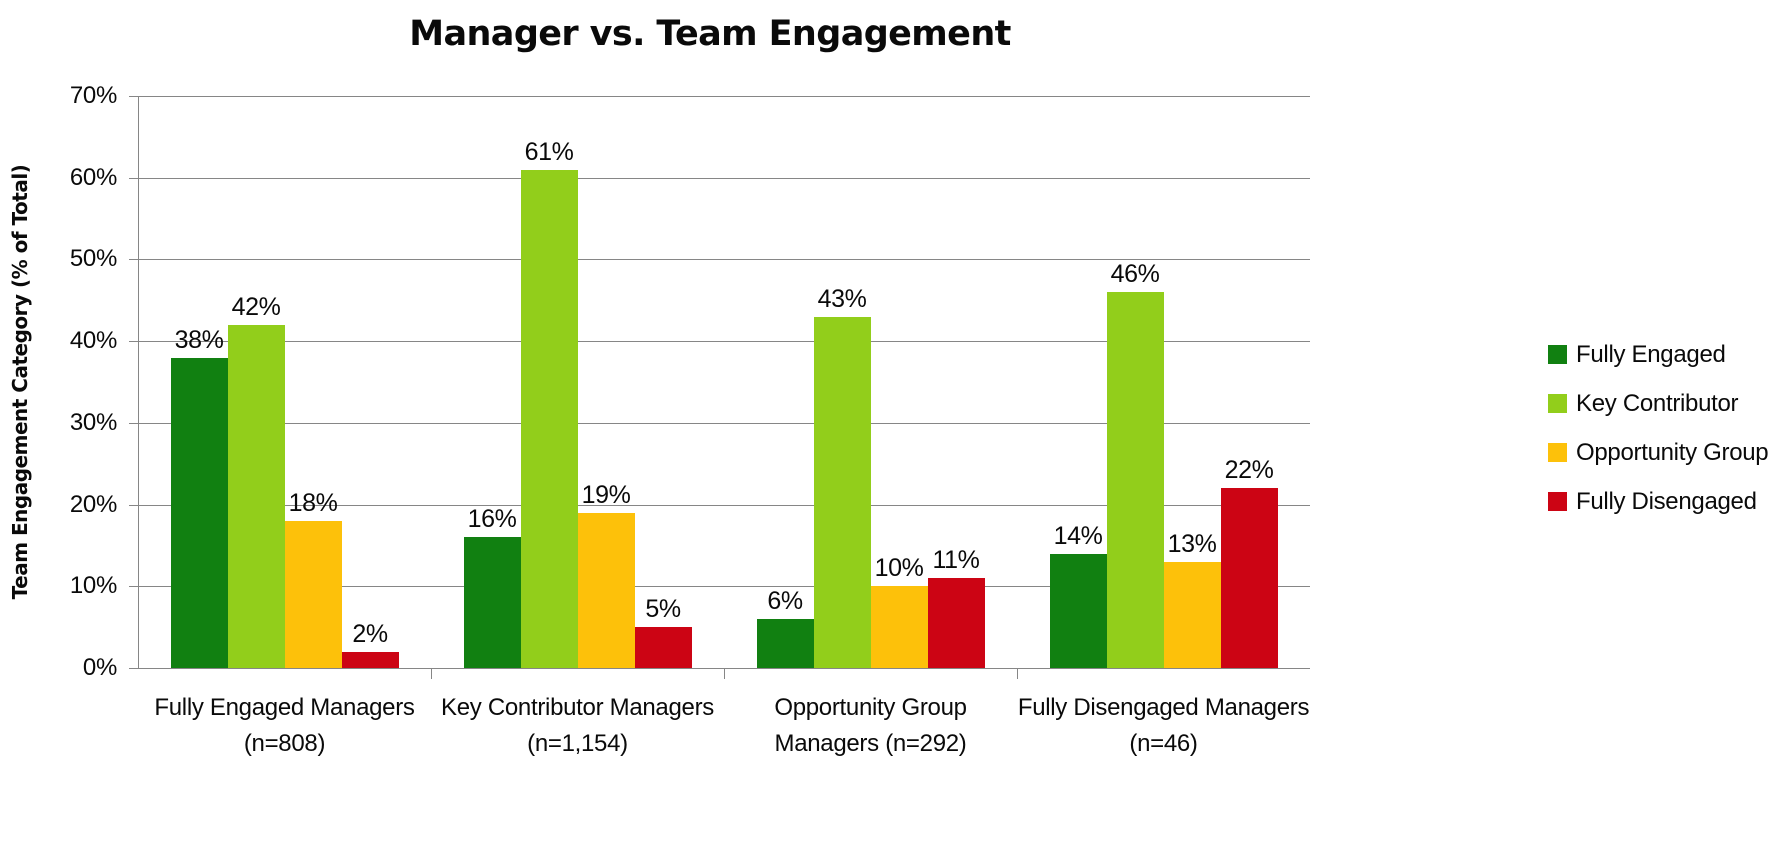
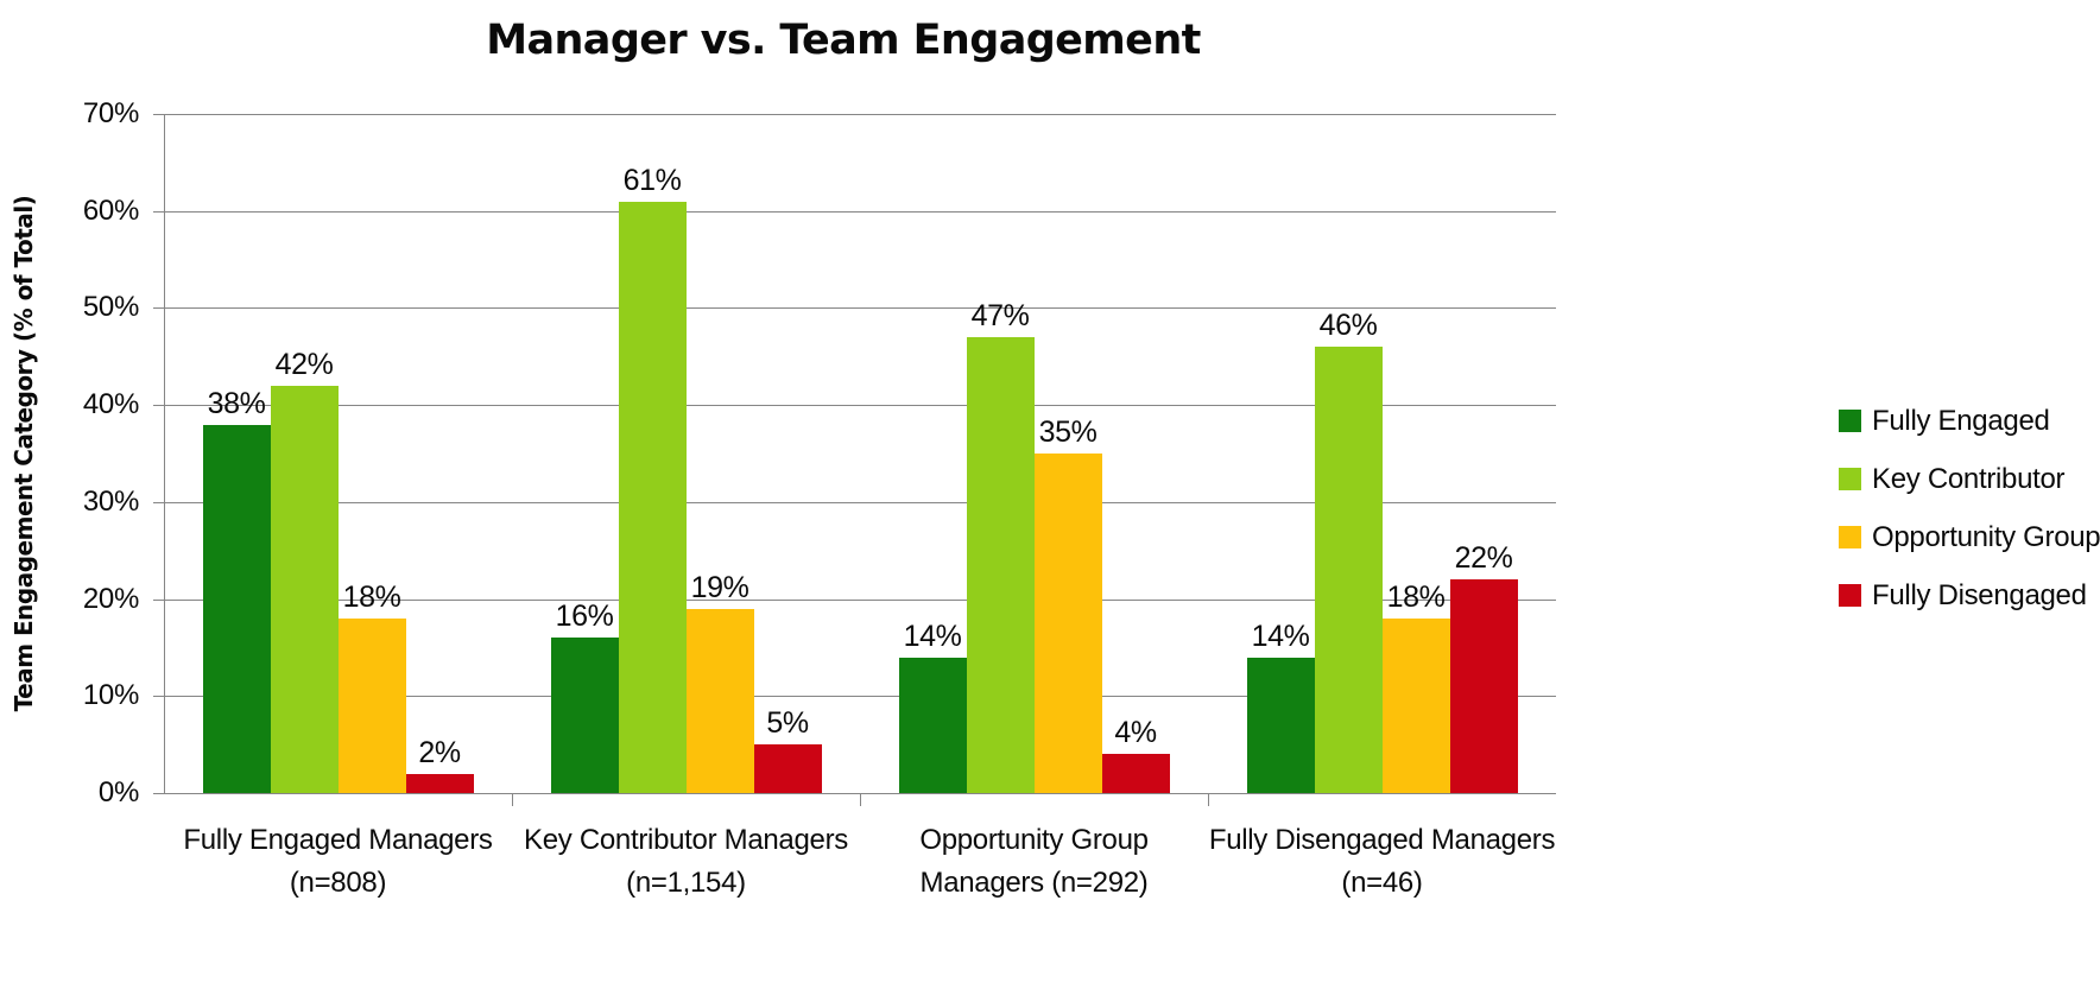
Fully Engaged/Opportunity Group Managers (n=292): 6% -> 14%
Key Contributor/Opportunity Group Managers (n=292): 43% -> 47%
Opportunity Group/Opportunity Group Managers (n=292): 10% -> 35%
Fully Disengaged/Opportunity Group Managers (n=292): 11% -> 4%
Opportunity Group/Fully Disengaged Managers (n=46): 13% -> 18%
